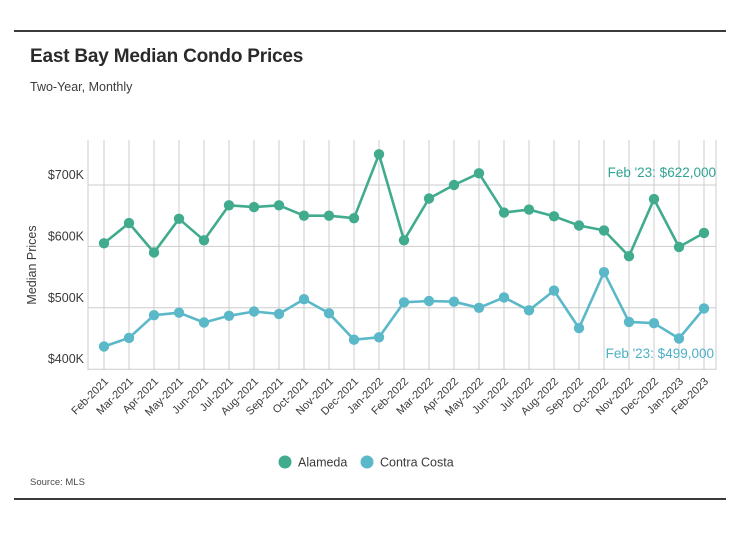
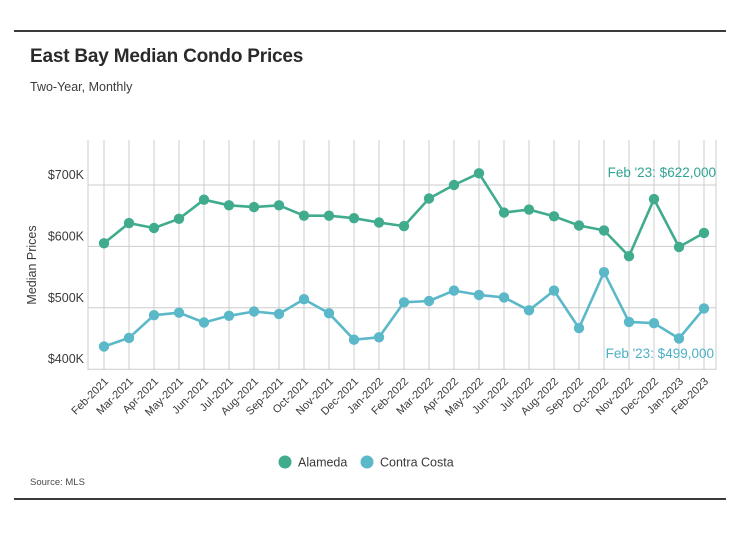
Alameda/Apr-2021: $590K -> $630K
Alameda/Jun-2021: $610K -> $680K
Alameda/Jan-2022: $750K -> $640K
Alameda/Feb-2022: $610K -> $630K
Contra Costa/Apr-2022: $510K -> $530K
Contra Costa/May-2022: $500K -> $520K
